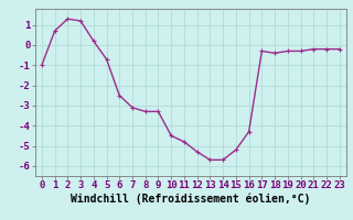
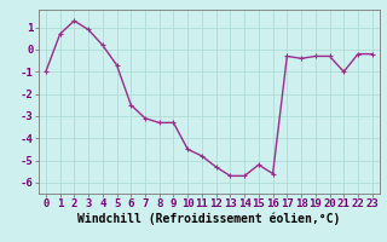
3: 1.2 -> 0.9
16: -4.3 -> -5.6
21: -0.2 -> -1.0
